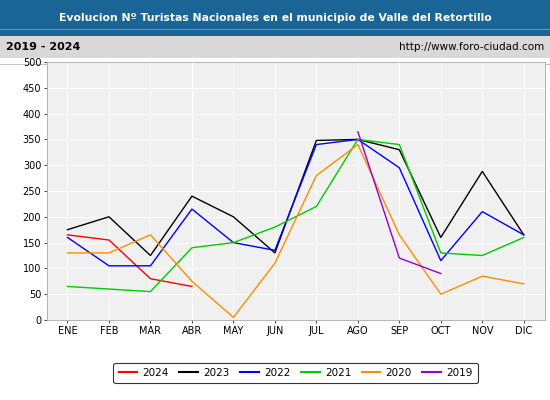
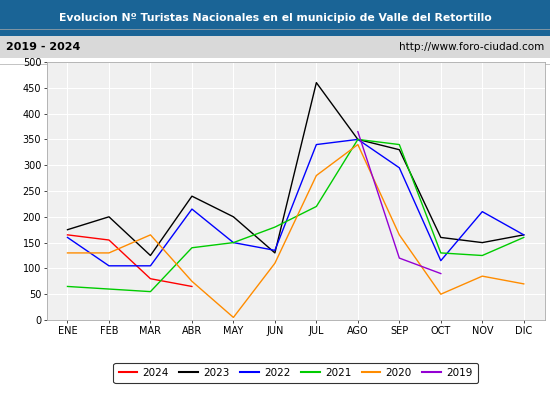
2023/JUL: 348 -> 460
2023/NOV: 288 -> 150
